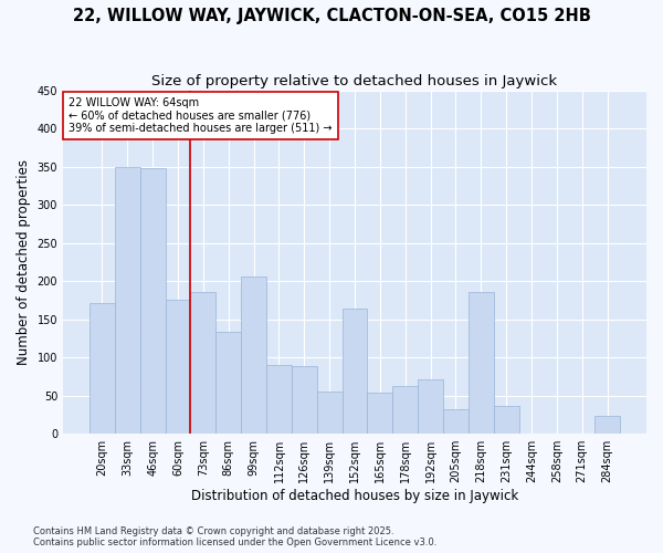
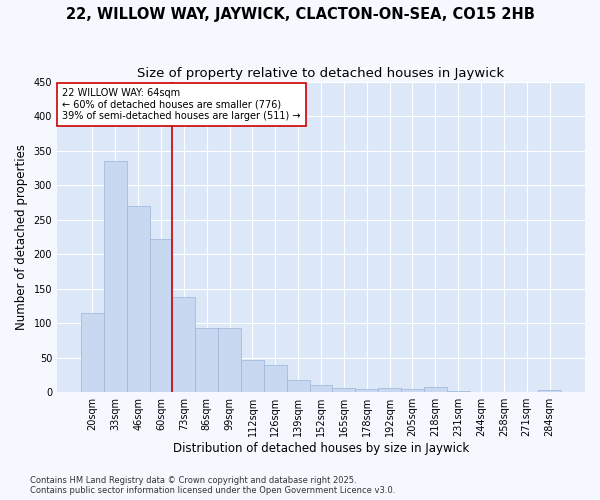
20sqm: 172 -> 115
33sqm: 350 -> 335
46sqm: 348 -> 270
60sqm: 176 -> 222
73sqm: 186 -> 138
86sqm: 134 -> 93
99sqm: 206 -> 93
112sqm: 90 -> 46
126sqm: 88 -> 40
139sqm: 56 -> 17
152sqm: 164 -> 10
165sqm: 54 -> 6
178sqm: 62 -> 5
192sqm: 72 -> 6
205sqm: 32 -> 5
218sqm: 186 -> 7
231sqm: 36 -> 2
284sqm: 24 -> 3
